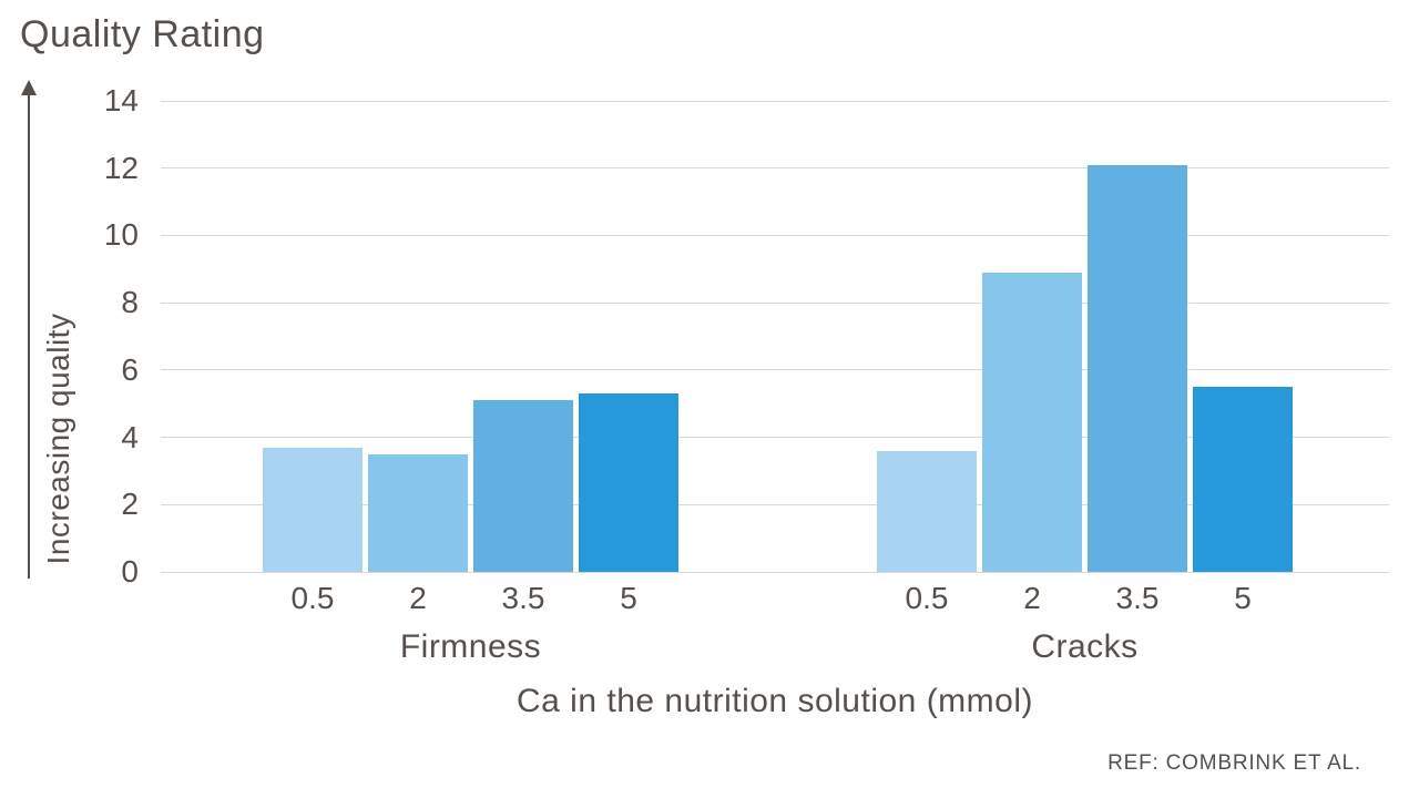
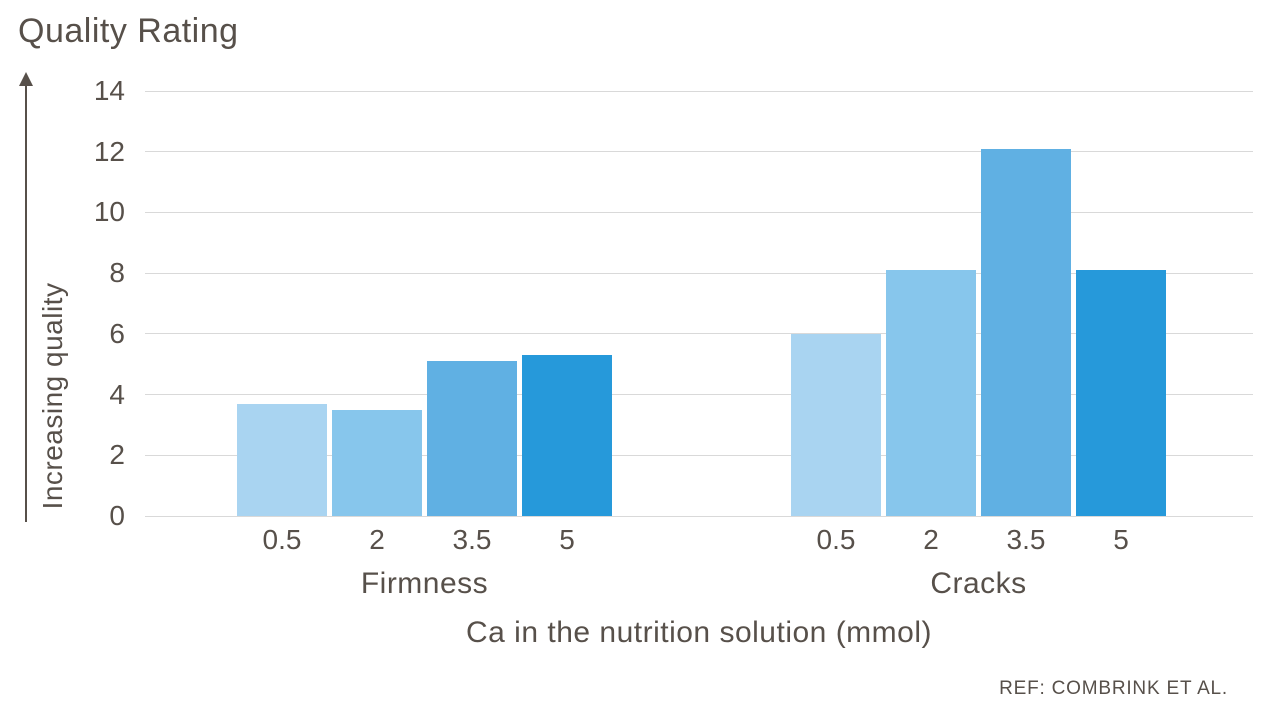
Cracks/0.5: 3.6 -> 6.0
Cracks/2: 8.9 -> 8.1
Cracks/5: 5.5 -> 8.1
